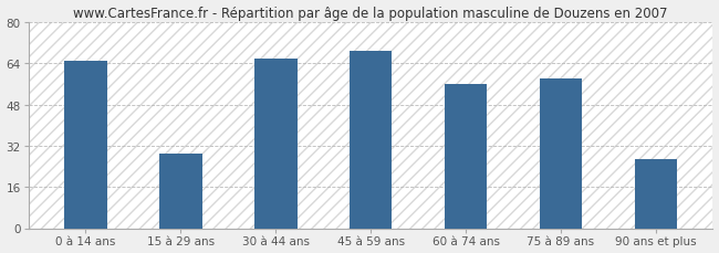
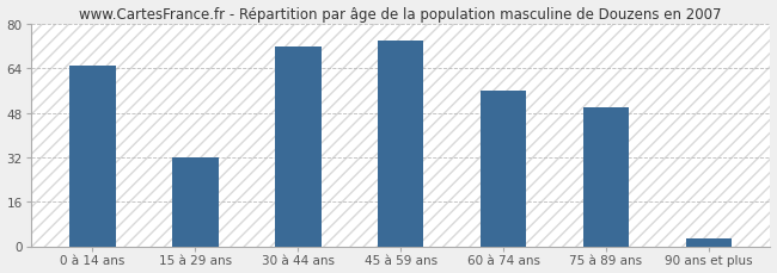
15 à 29 ans: 29 -> 32
30 à 44 ans: 66 -> 72
45 à 59 ans: 69 -> 74
75 à 89 ans: 58 -> 50
90 ans et plus: 27 -> 3
